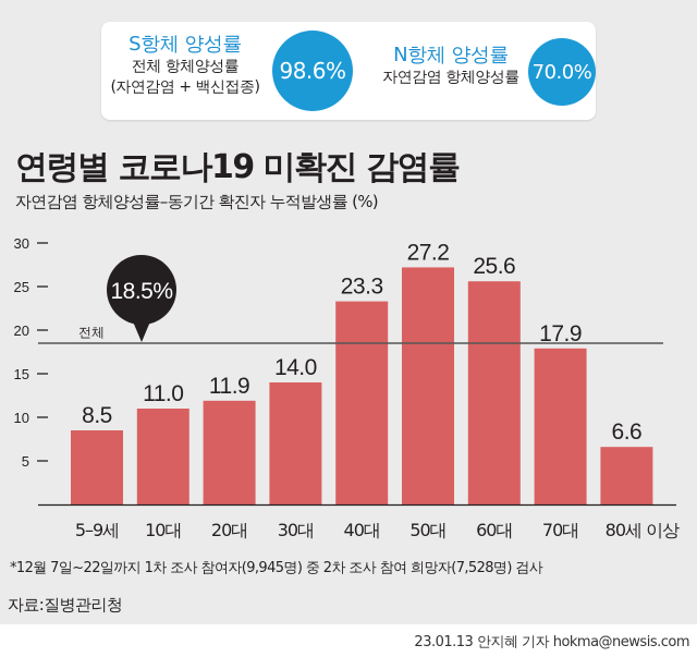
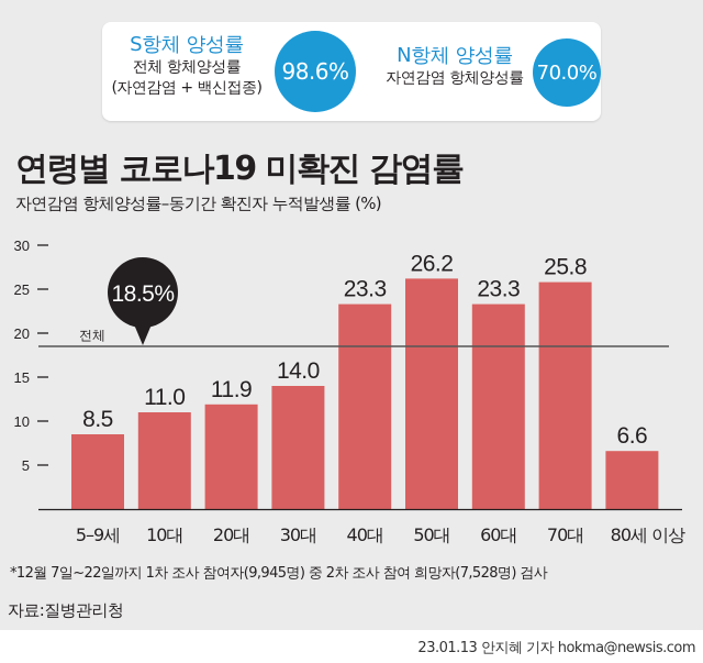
50대: 27.2 -> 26.2
60대: 25.6 -> 23.3
70대: 17.9 -> 25.8
